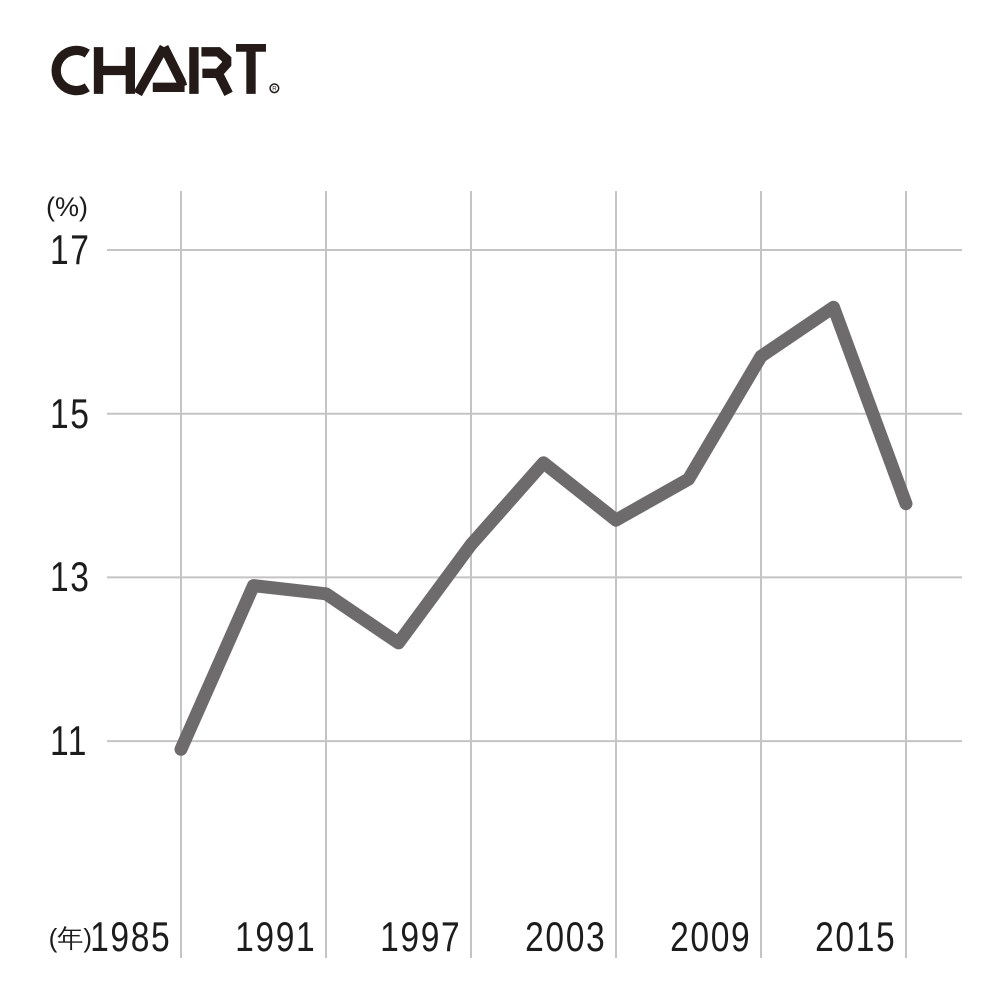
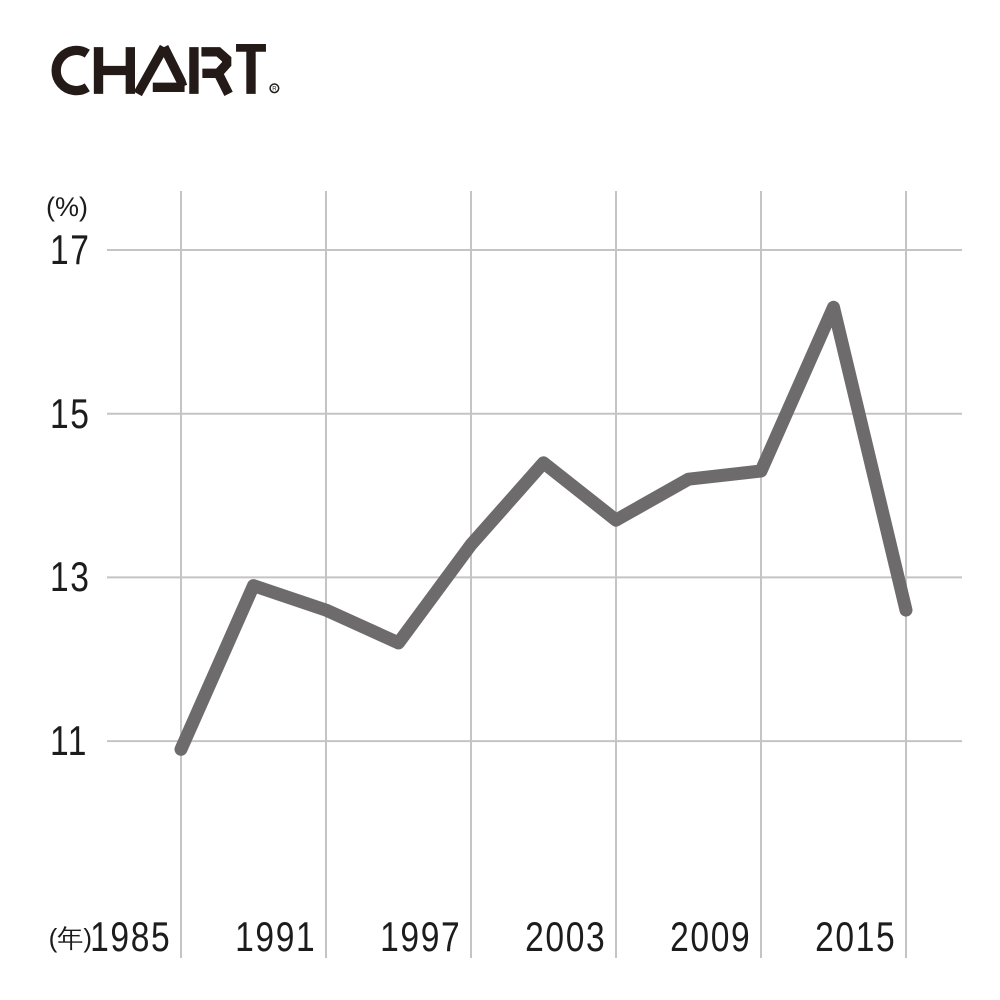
1991: 12.8 -> 12.6
2009: 15.7 -> 14.3
2015: 13.9 -> 12.6
